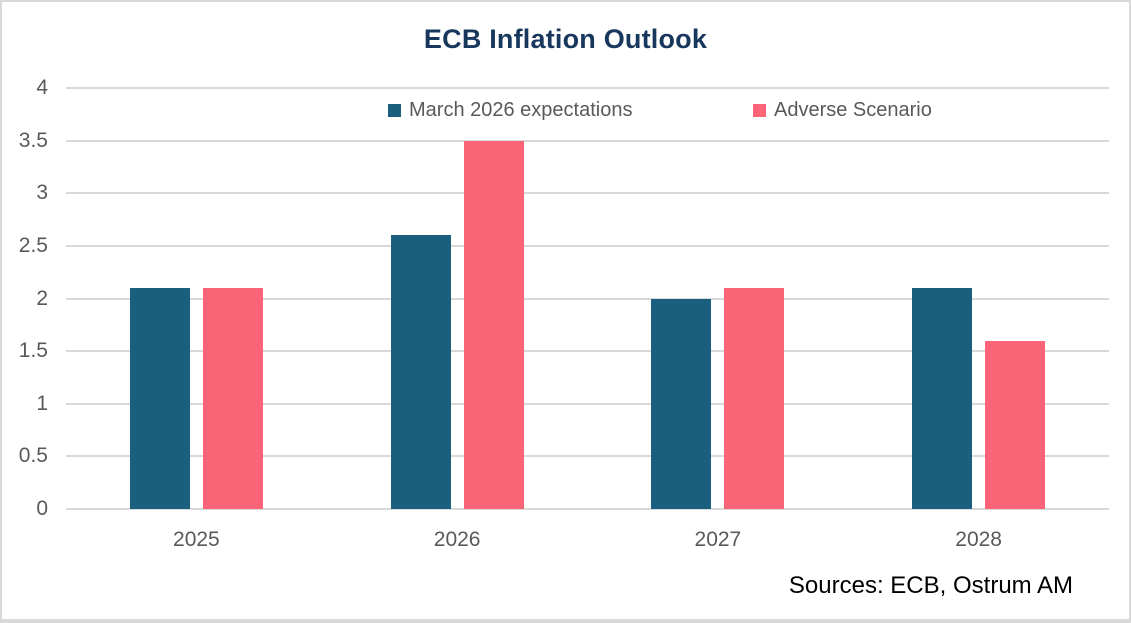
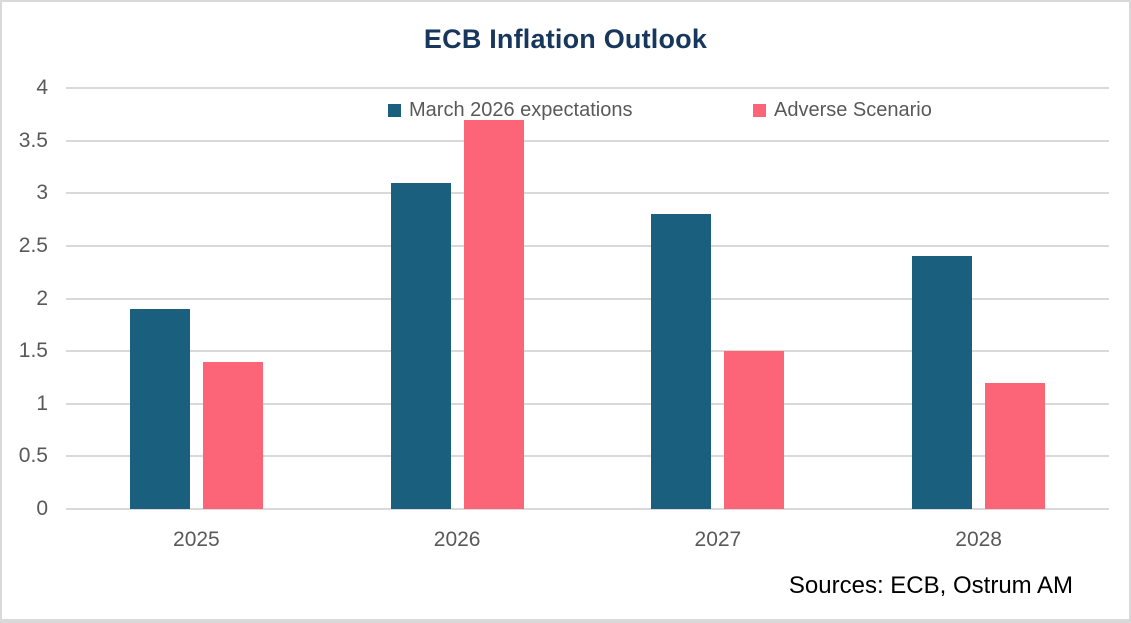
March 2026 expectations/2025: 2.1 -> 1.9
Adverse Scenario/2025: 2.1 -> 1.4
March 2026 expectations/2026: 2.6 -> 3.1
Adverse Scenario/2026: 3.5 -> 3.7
March 2026 expectations/2027: 2.0 -> 2.8
Adverse Scenario/2027: 2.1 -> 1.5
March 2026 expectations/2028: 2.1 -> 2.4
Adverse Scenario/2028: 1.6 -> 1.2
